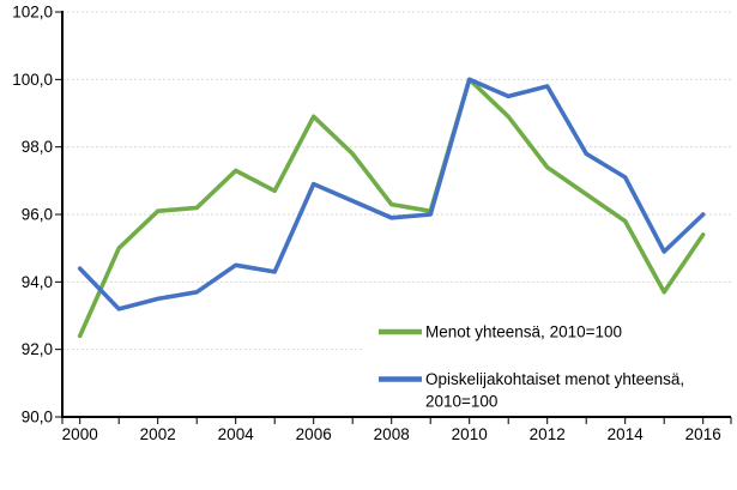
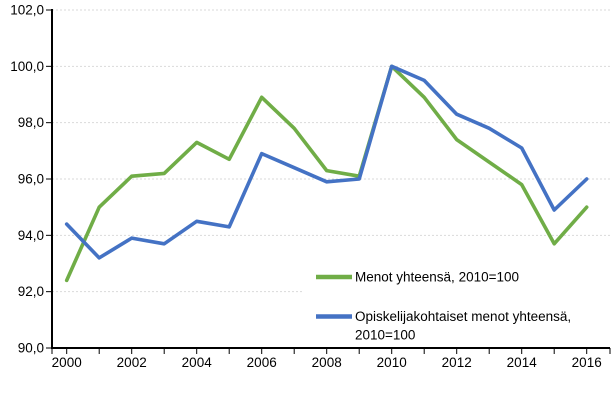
Opiskelijakohtaiset menot yhteensä, 2010=100/2002: 93,5 -> 93,9
Opiskelijakohtaiset menot yhteensä, 2010=100/2012: 99,8 -> 98,3
Menot yhteensä, 2010=100/2016: 95,4 -> 95,0
